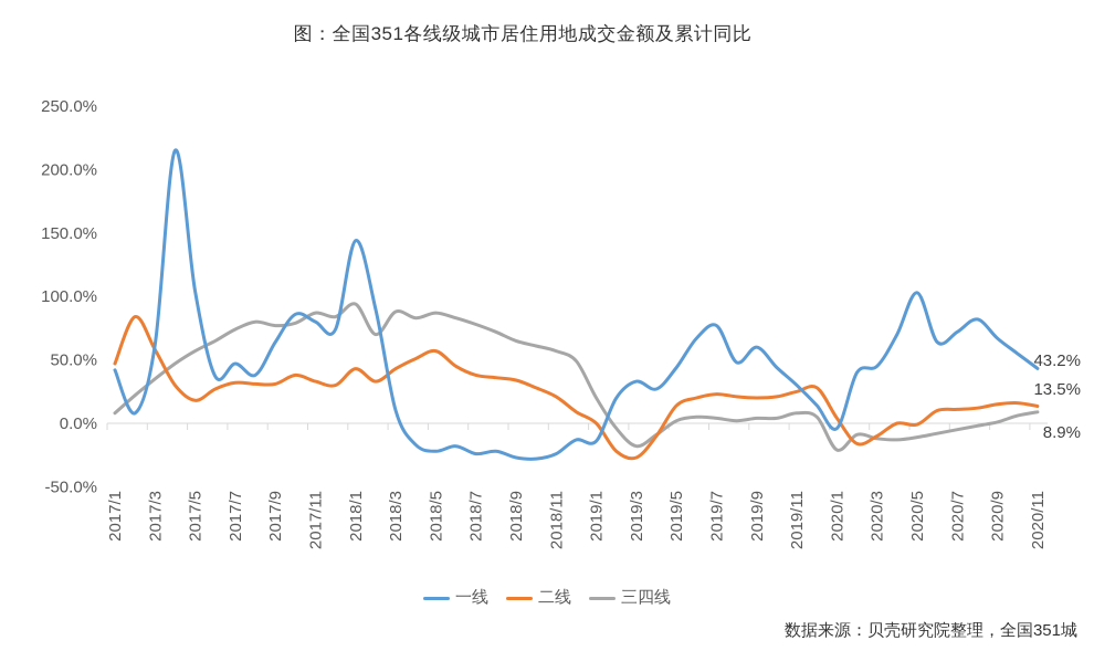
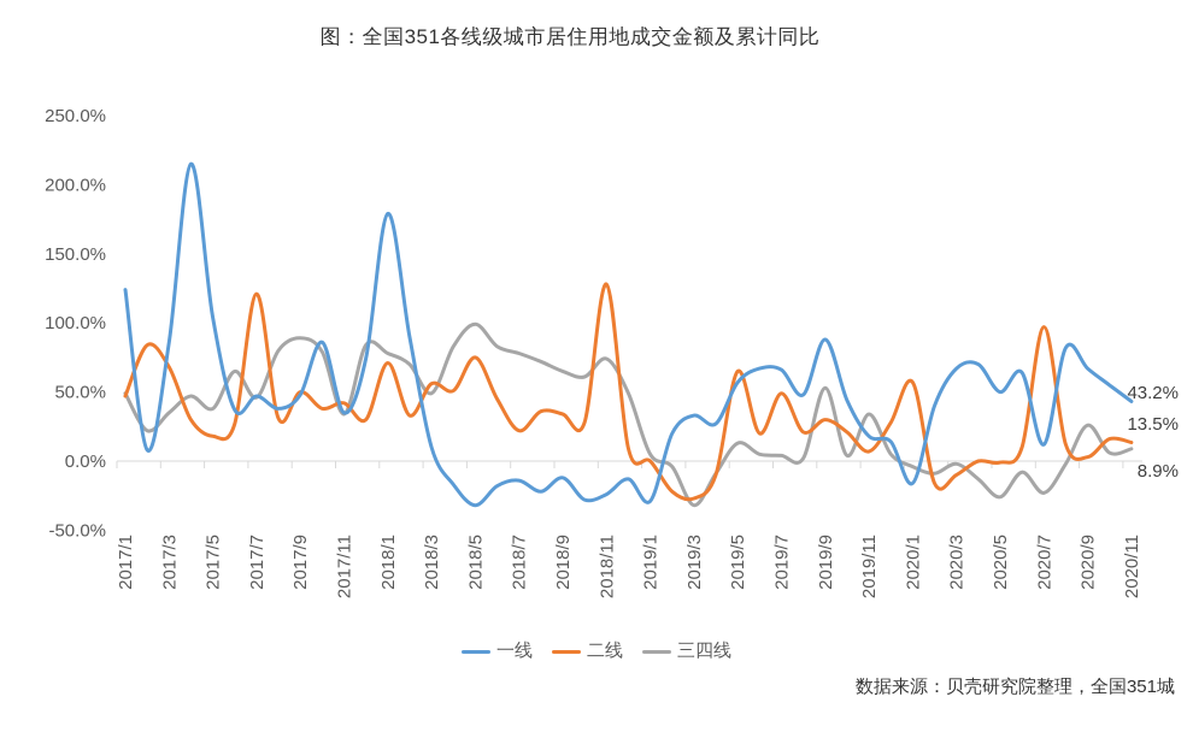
一线/2017/1: 42% -> 124%
三四线/2017/1: 8% -> 49%
一线/2017/3: 62% -> 86%
二线/2017/3: 58% -> 68%
三四线/2017/5: 57% -> 38%
二线/2017/7: 32% -> 121%
三四线/2017/7: 74% -> 46%
一线/2017/9: 64% -> 48%
二线/2017/9: 31% -> 50%
三四线/2017/9: 77% -> 89%
一线/2017/11: 80% -> 35%
二线/2017/11: 33% -> 42%
三四线/2017/11: 87% -> 34%
一线/2018/1: 144% -> 179%
二线/2018/1: 43% -> 71%
三四线/2018/1: 94% -> 78%
二线/2018/3: 43% -> 56%
三四线/2018/3: 88% -> 49%
一线/2018/5: -22% -> -32%
二线/2018/5: 57% -> 75%
三四线/2018/5: 87% -> 99%
一线/2018/7: -24% -> -14%
二线/2018/7: 38% -> 22%
一线/2018/9: -27% -> -12%
二线/2018/11: 21% -> 128%
三四线/2018/11: 57% -> 74%
一线/2019/1: -14% -> -29%
三四线/2019/1: 20% -> 5%
三四线/2019/3: -18% -> -32%
一线/2019/5: 44% -> 57%
二线/2019/5: 14% -> 65%
三四线/2019/5: 2% -> 13%
一线/2019/7: 77% -> 66%
二线/2019/7: 23% -> 49%
一线/2019/9: 60% -> 88%
二线/2019/9: 20% -> 30%
三四线/2019/9: 4% -> 53%
一线/2019/11: 30% -> 18%
二线/2019/11: 25% -> 7%
三四线/2019/11: 8% -> 34%
一线/2020/1: -4% -> -16%
二线/2020/1: 4% -> 57%
三四线/2020/1: -21% -> -4%
一线/2020/3: 45% -> 67%
三四线/2020/3: -12% -> -2%
一线/2020/5: 103% -> 50%
三四线/2020/5: -11% -> -26%
一线/2020/7: 72% -> 12%
二线/2020/7: 11% -> 97%
三四线/2020/7: -5% -> -23%
二线/2020/9: 15% -> 3%
三四线/2020/9: 1% -> 26%
